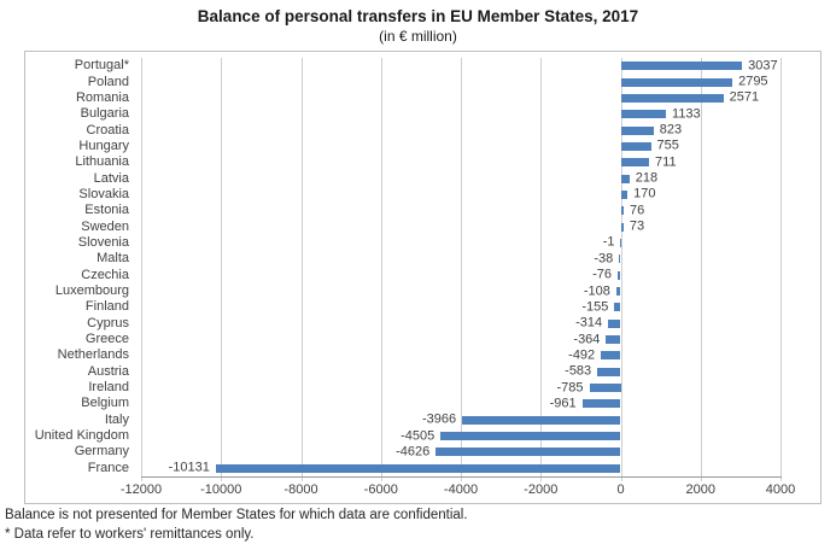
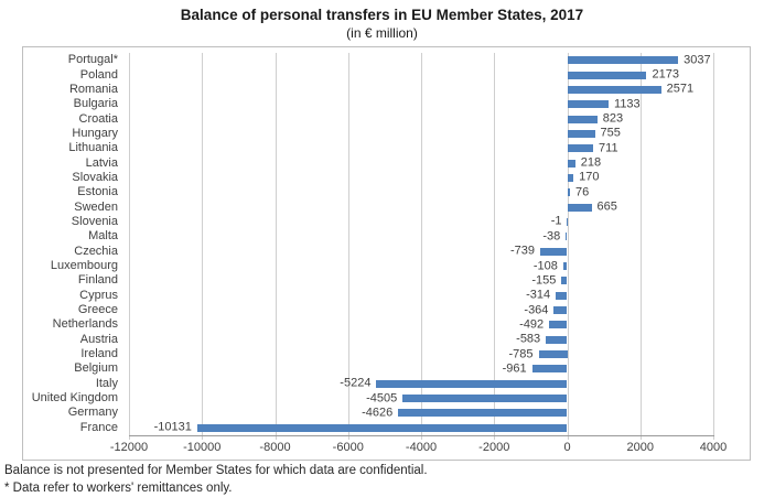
Poland: 2795 -> 2173
Sweden: 73 -> 665
Czechia: -76 -> -739
Italy: -3966 -> -5224
